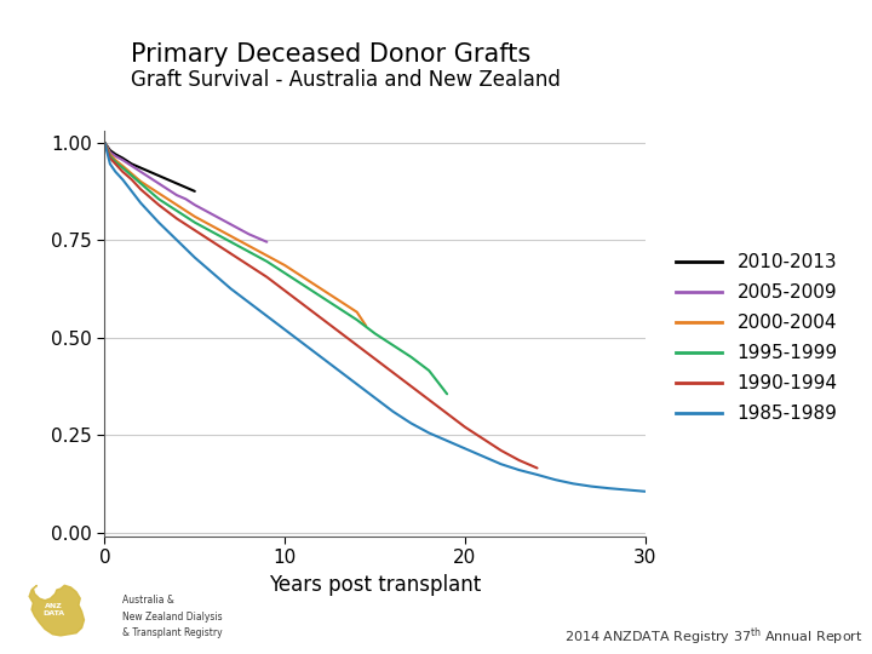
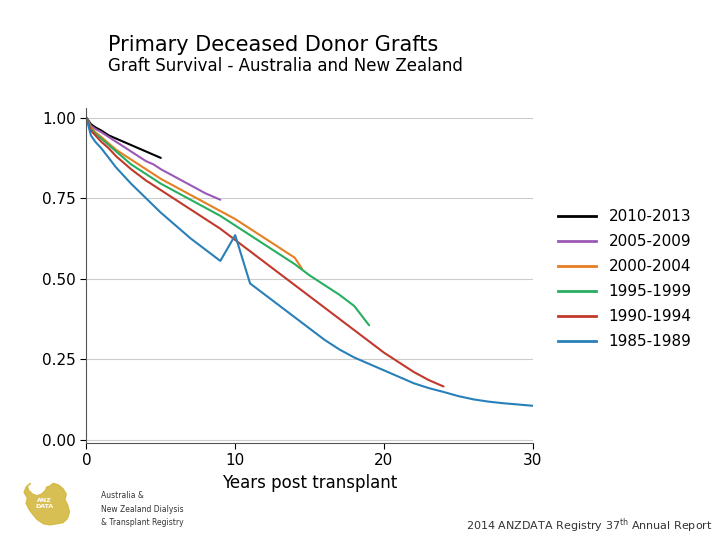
1985-1989/10: 0.520 -> 0.635
